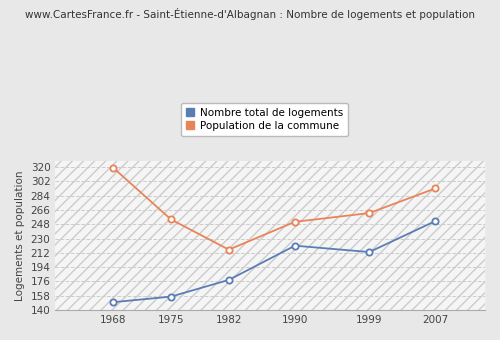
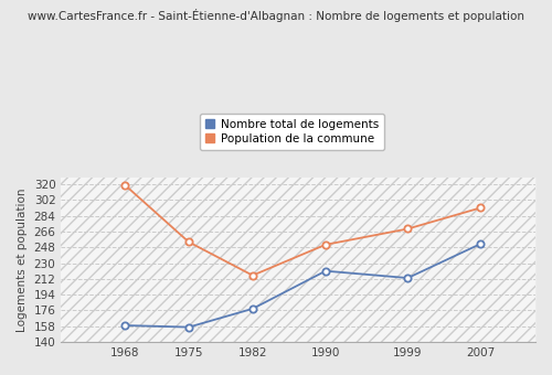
Nombre total de logements/1968: 150 -> 159
Population de la commune/1999: 262 -> 269
